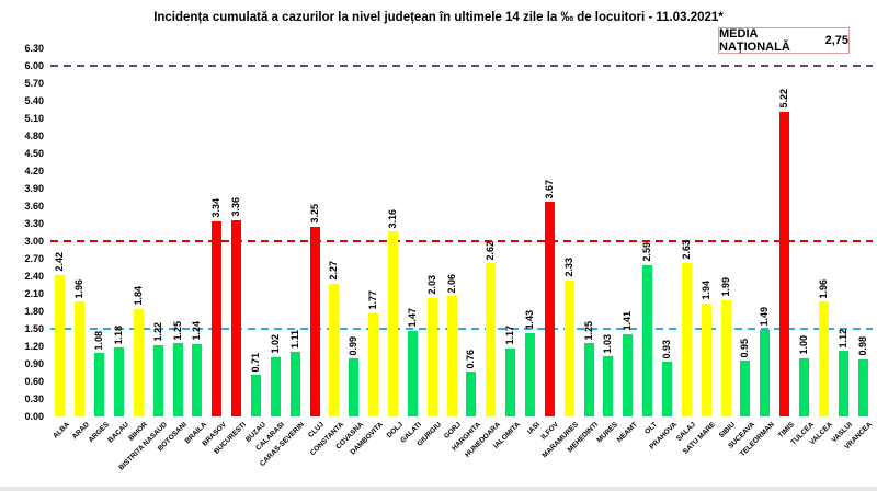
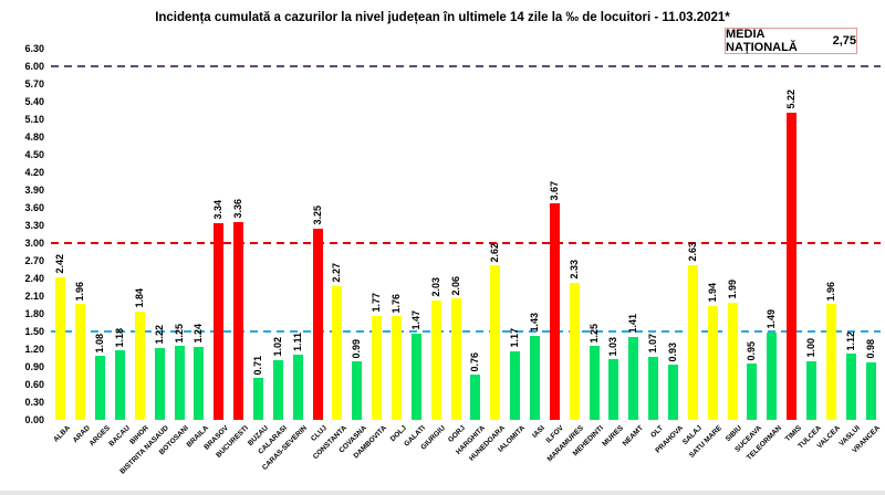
DOLJ: 3.16 -> 1.76
OLT: 2.59 -> 1.07
